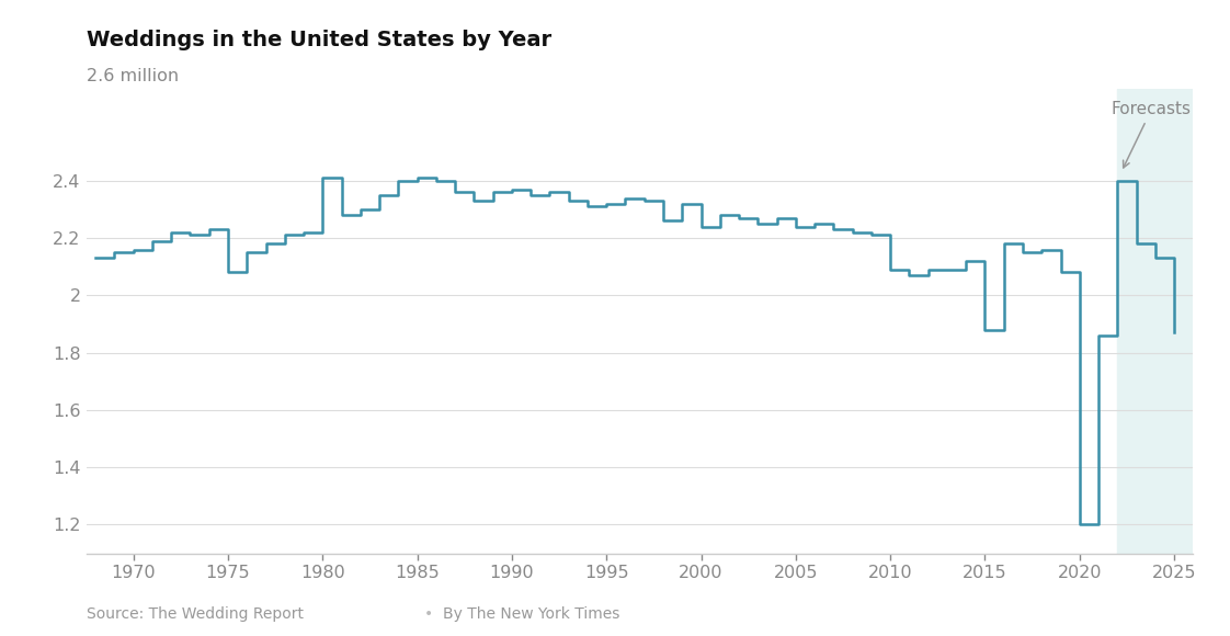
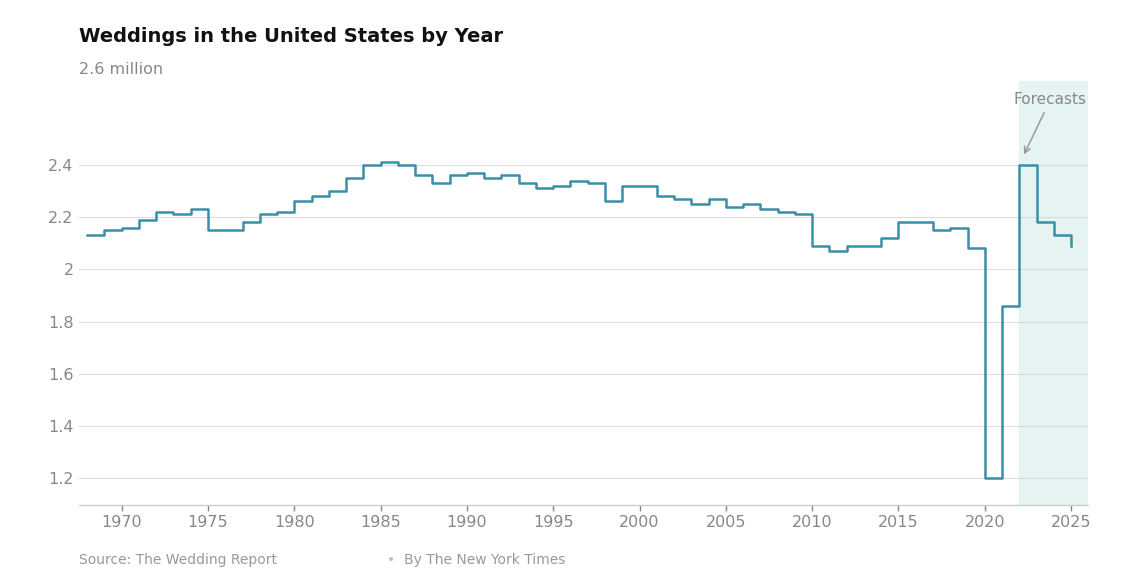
1975: 2.08 -> 2.15
1980: 2.41 -> 2.26
2000: 2.24 -> 2.32
2015: 1.88 -> 2.18
2025: 1.87 -> 2.09
